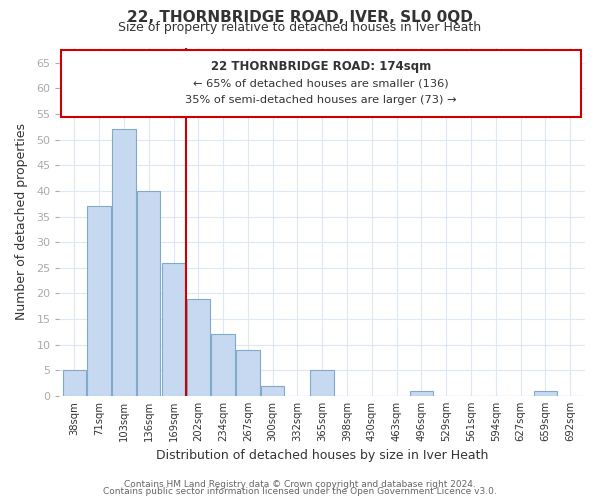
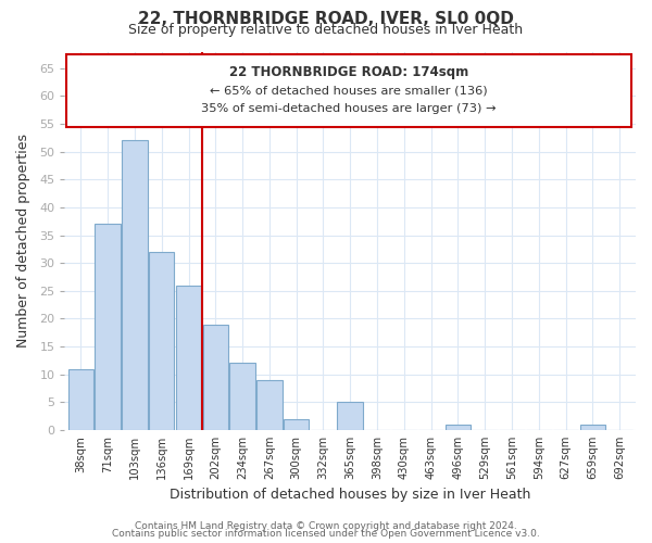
38sqm: 5 -> 11
136sqm: 40 -> 32
